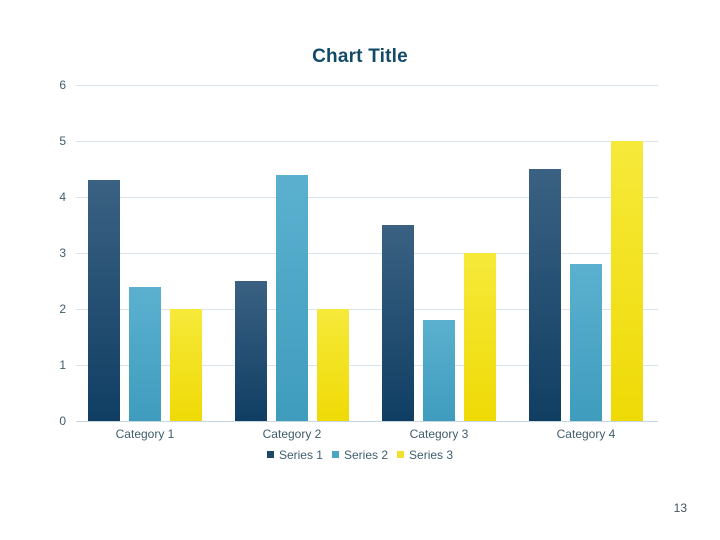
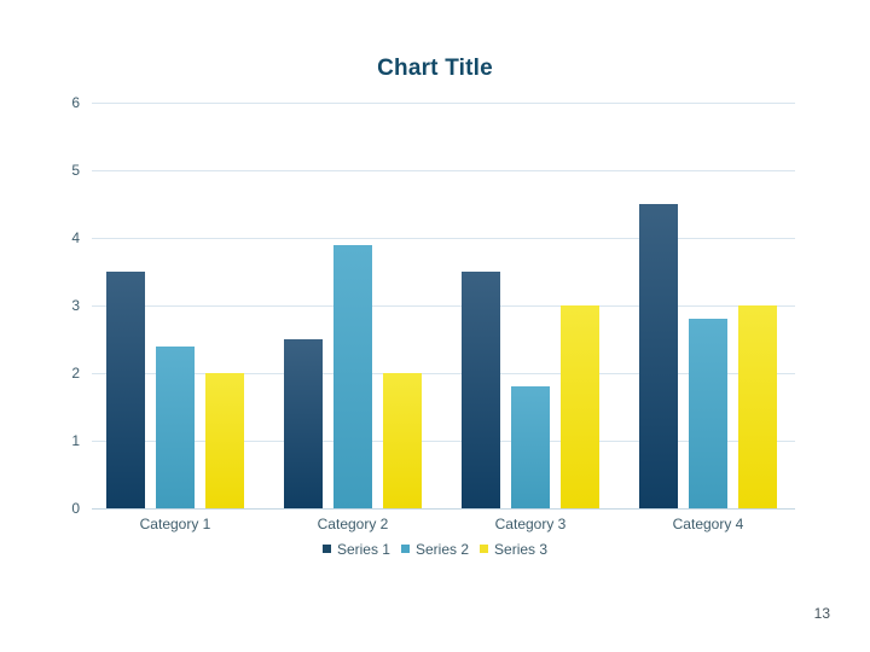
Series 1/Category 1: 4.3 -> 3.5
Series 2/Category 2: 4.4 -> 3.9
Series 3/Category 4: 5 -> 3
